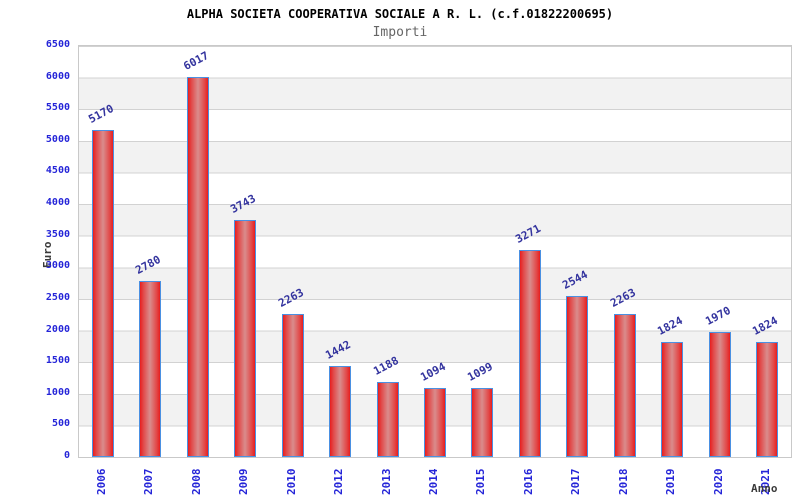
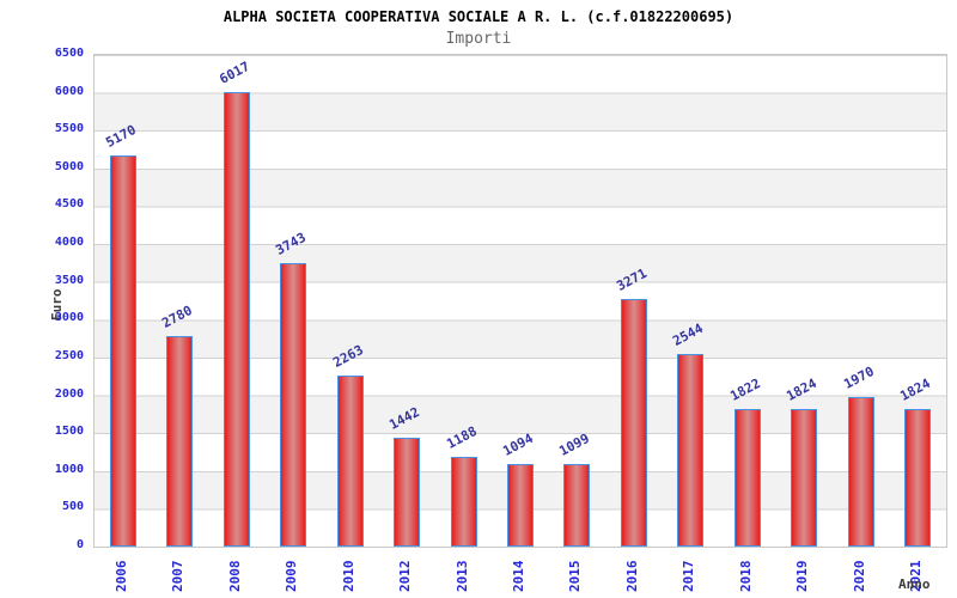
2018: 2263 -> 1822
